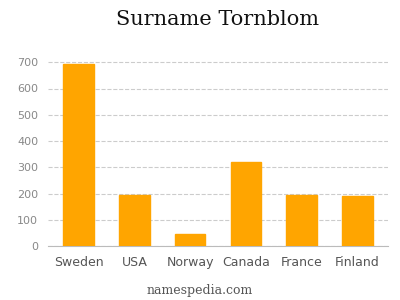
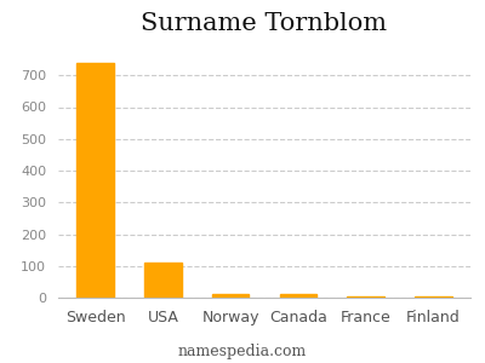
Sweden: 695 -> 740
USA: 195 -> 112
Norway: 45 -> 13
Canada: 320 -> 11
France: 195 -> 4
Finland: 190 -> 4
